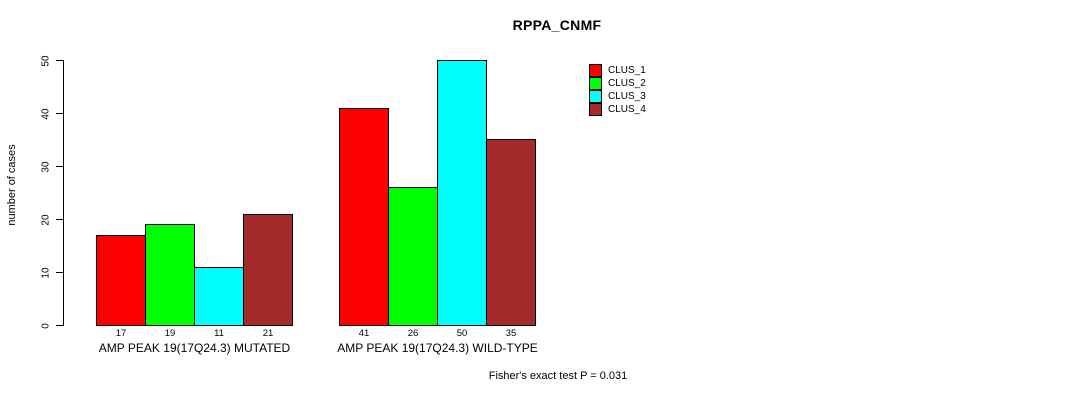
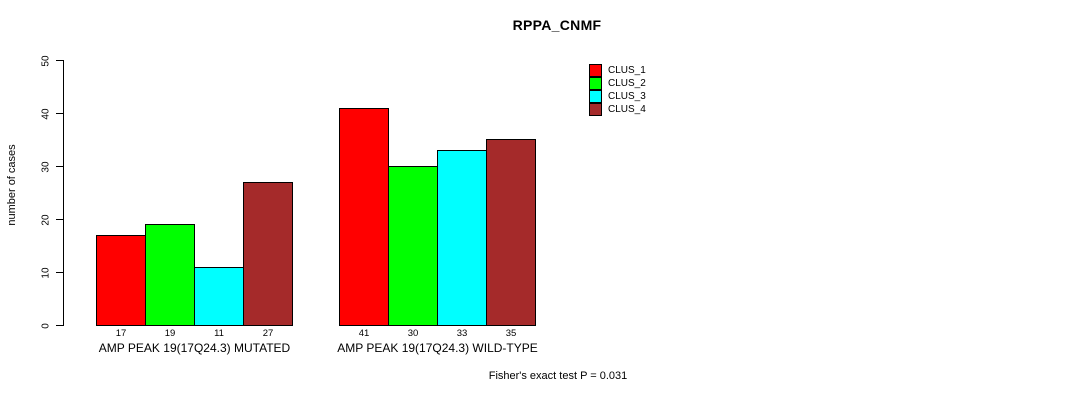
CLUS_4/AMP PEAK 19(17Q24.3) MUTATED: 21 -> 27
CLUS_2/AMP PEAK 19(17Q24.3) WILD-TYPE: 26 -> 30
CLUS_3/AMP PEAK 19(17Q24.3) WILD-TYPE: 50 -> 33
